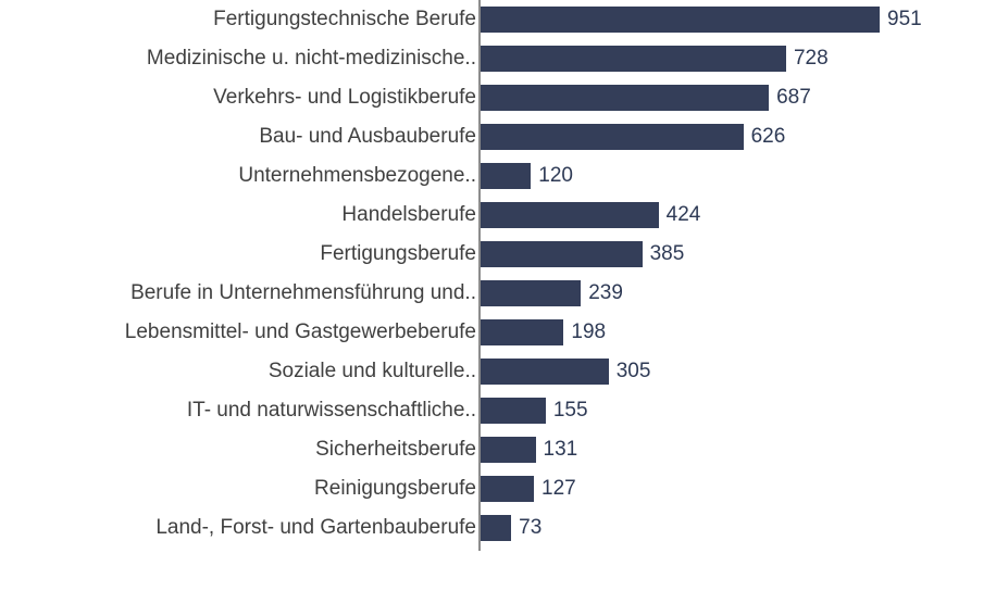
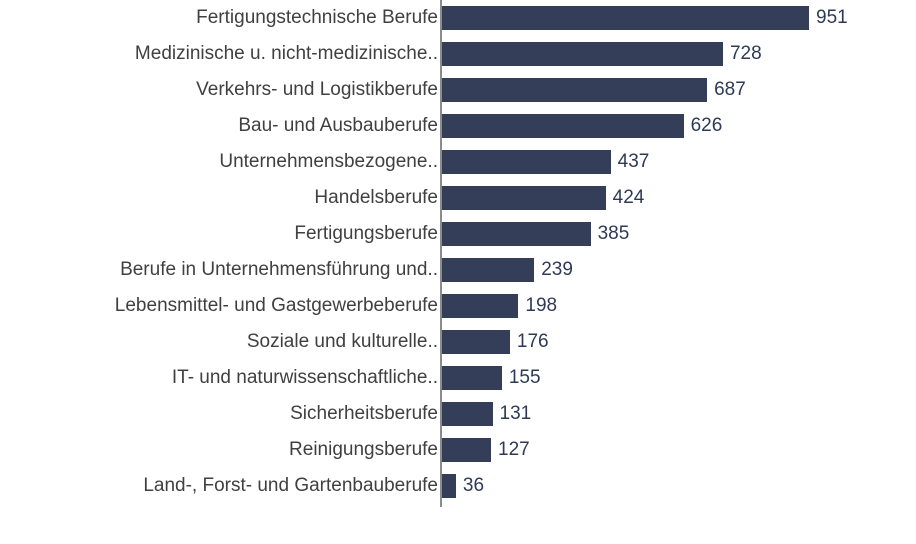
Unternehmensbezogene..: 120 -> 437
Soziale und kulturelle..: 305 -> 176
Land-, Forst- und Gartenbauberufe: 73 -> 36
